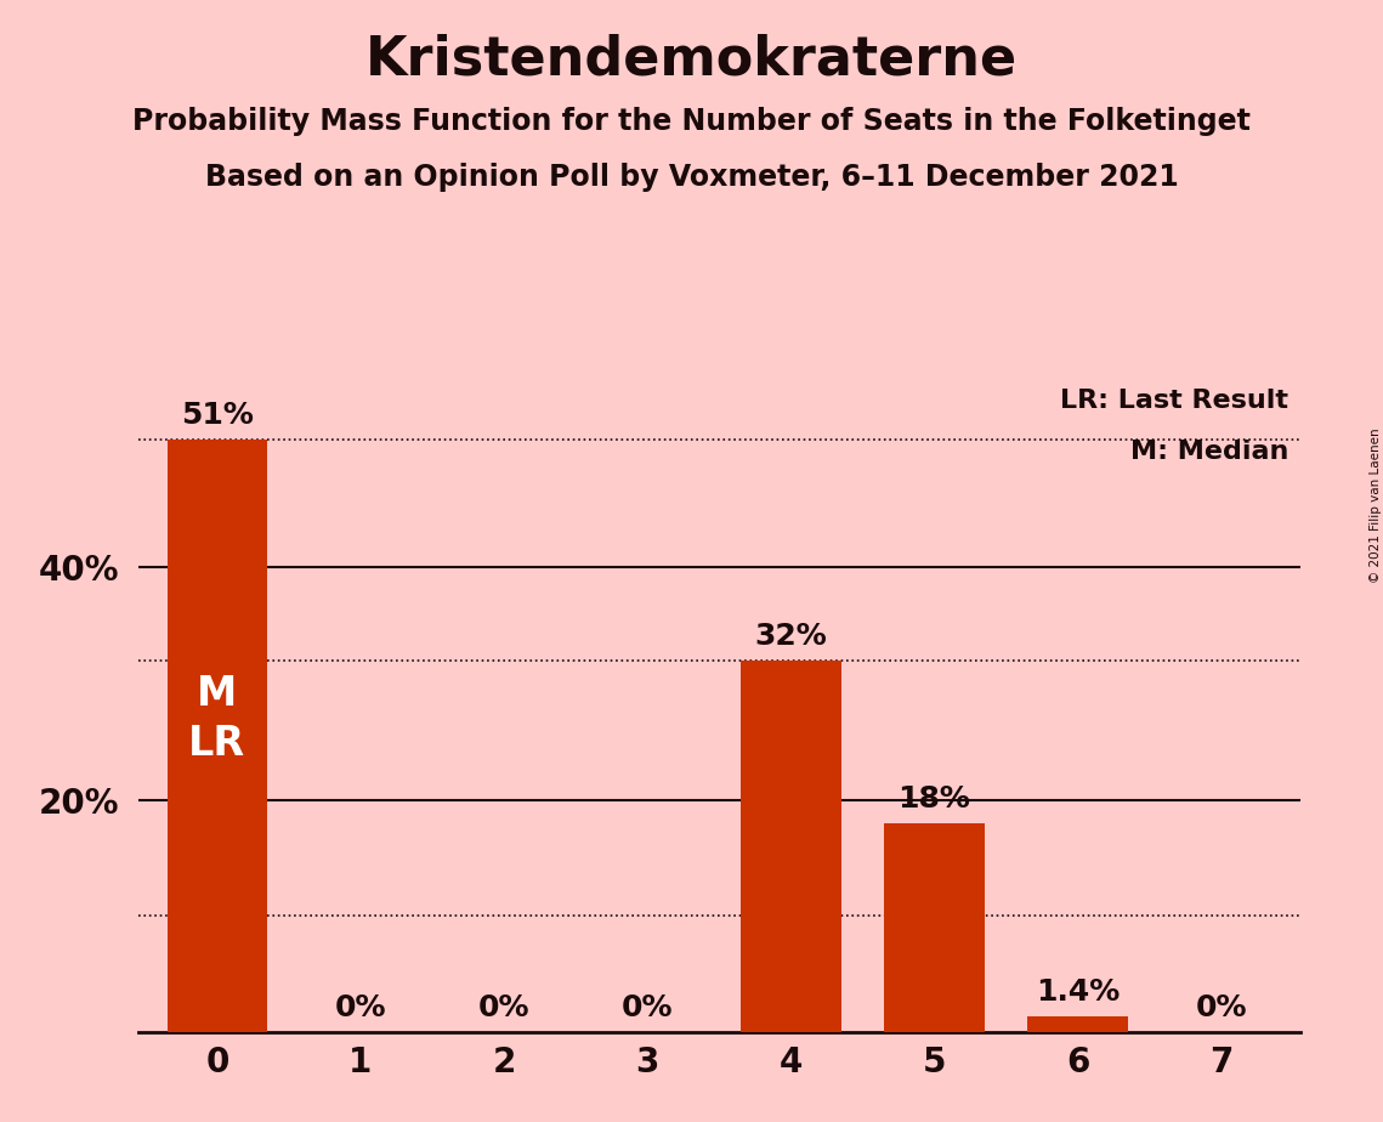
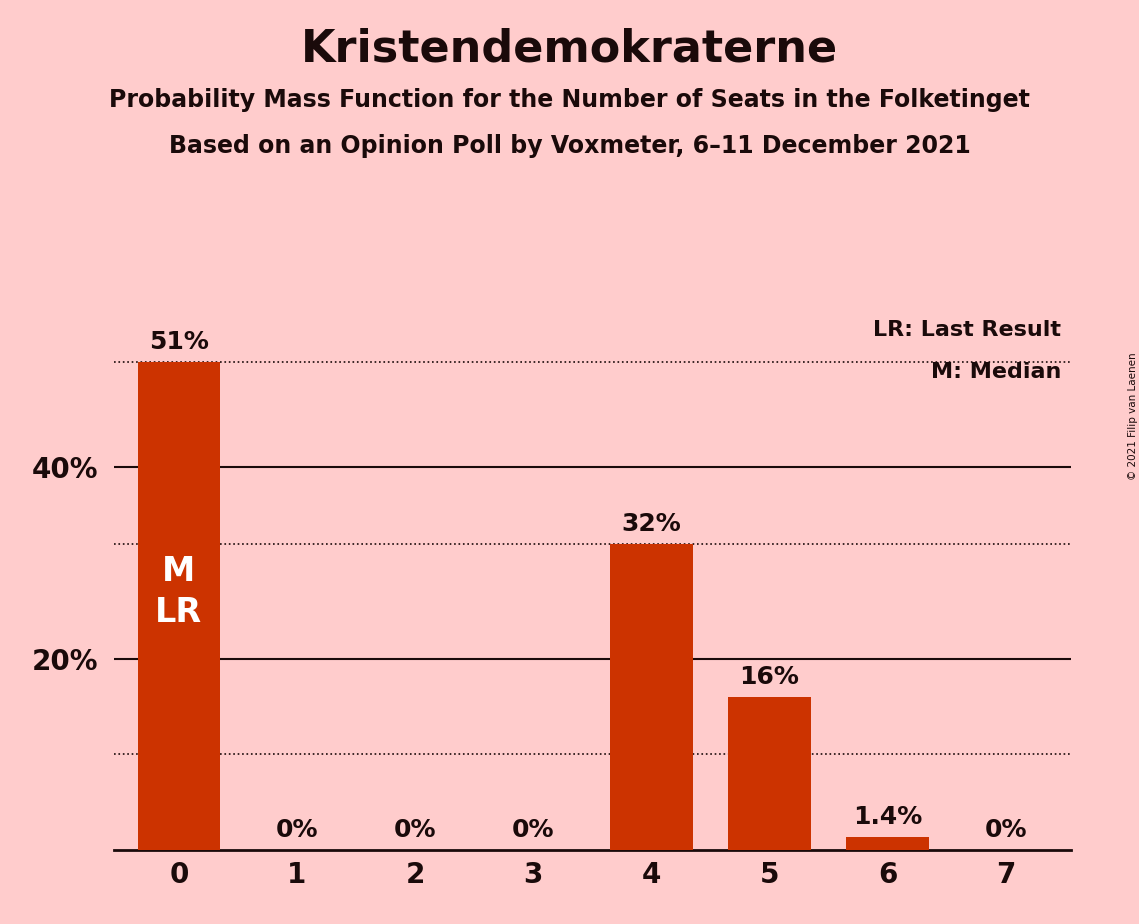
5: 18% -> 16%
